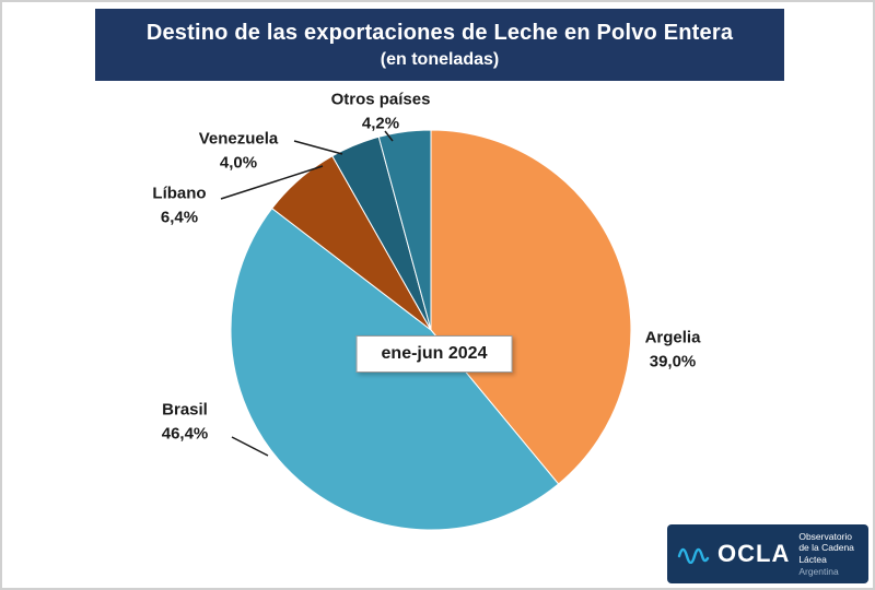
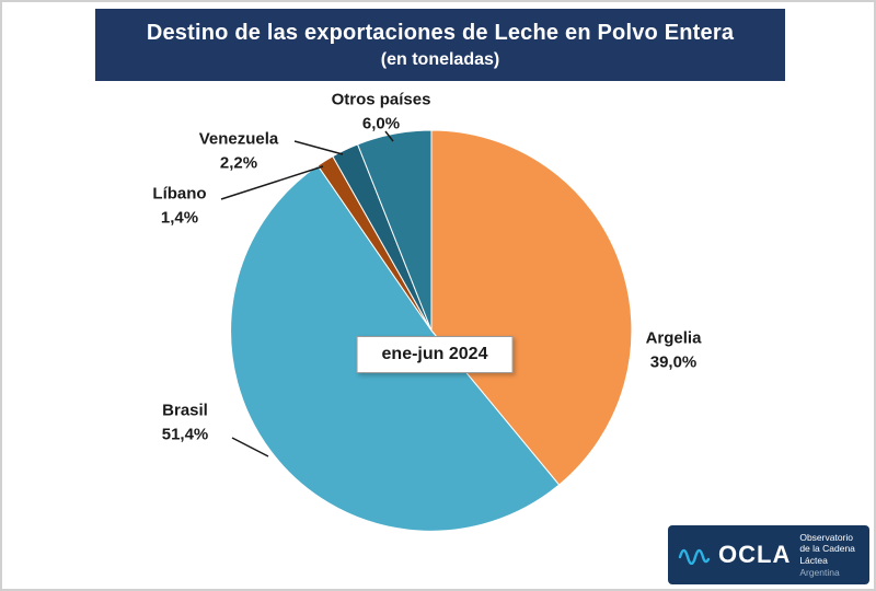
Brasil: 46,4% -> 51,4%
Líbano: 6,4% -> 1,4%
Venezuela: 4,0% -> 2,2%
Otros países: 4,2% -> 6,0%
